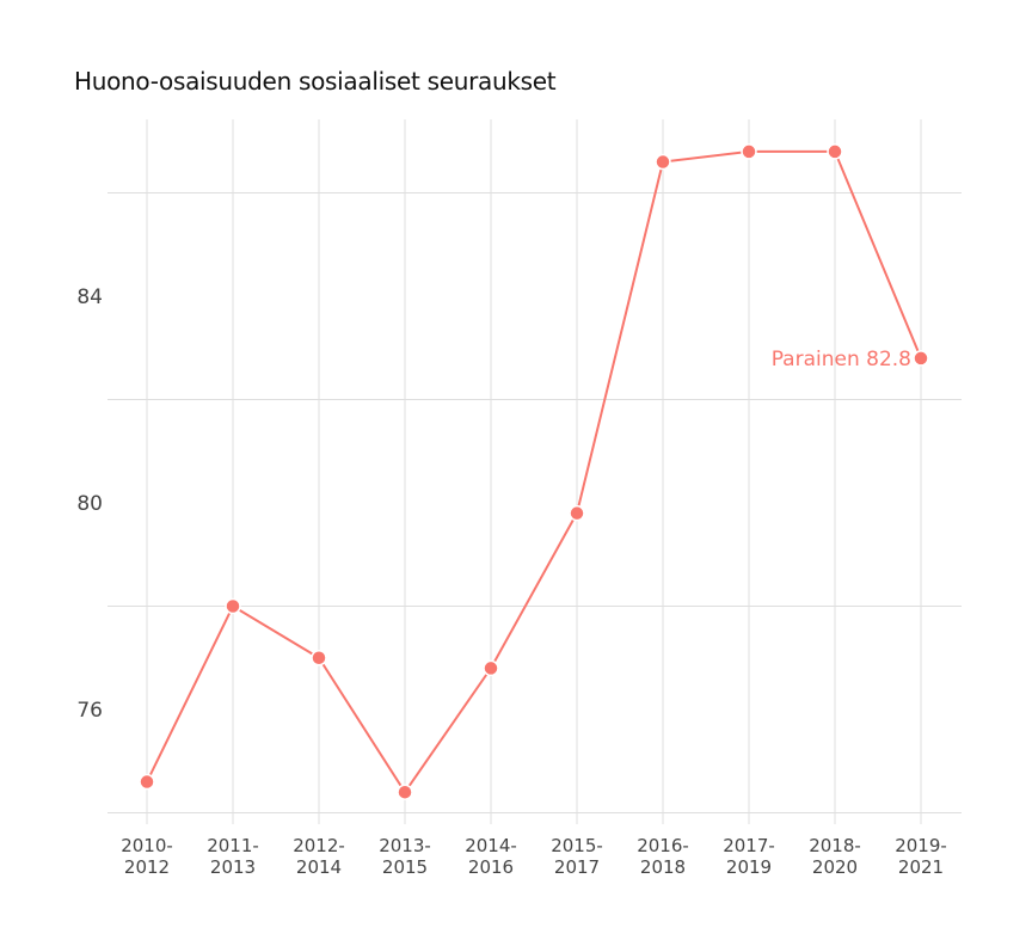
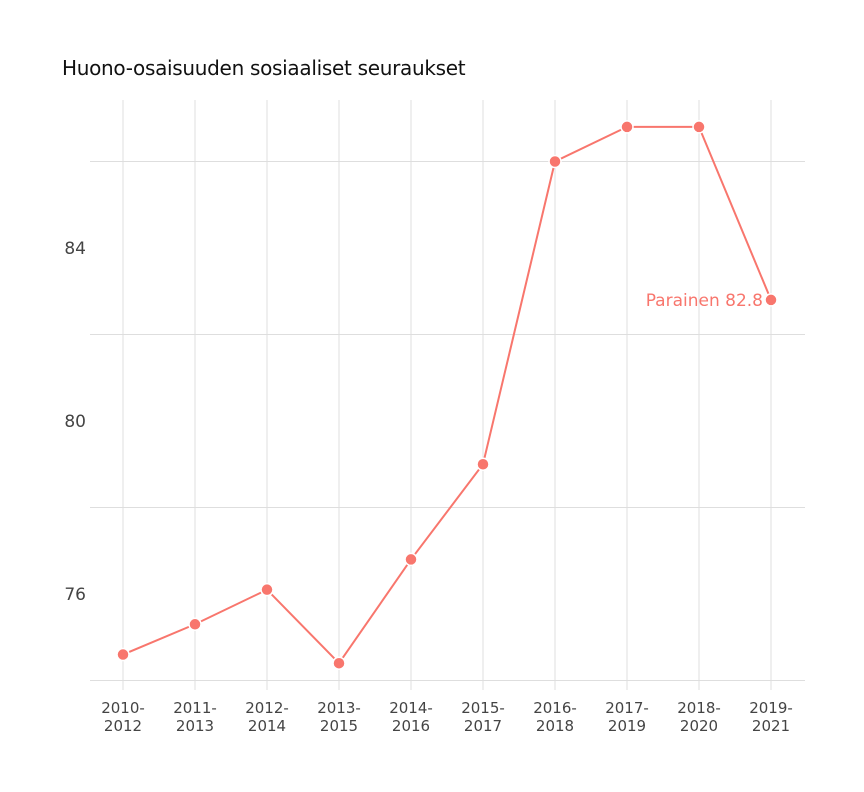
2011-2013: 78.0 -> 75.3
2012-2014: 77.0 -> 76.1
2015-2017: 79.8 -> 79.0
2016-2018: 86.6 -> 86.0
